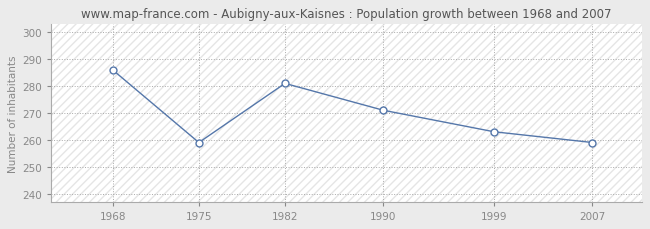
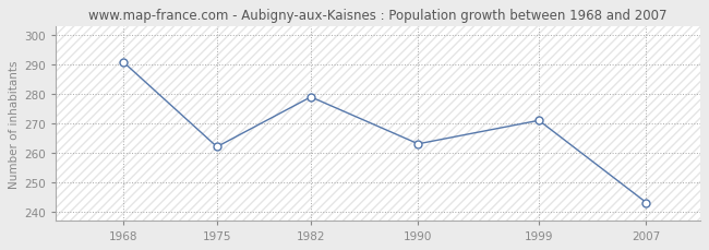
1968: 286 -> 291
1975: 259 -> 262
1982: 281 -> 279
1990: 271 -> 263
1999: 263 -> 271
2007: 259 -> 243
